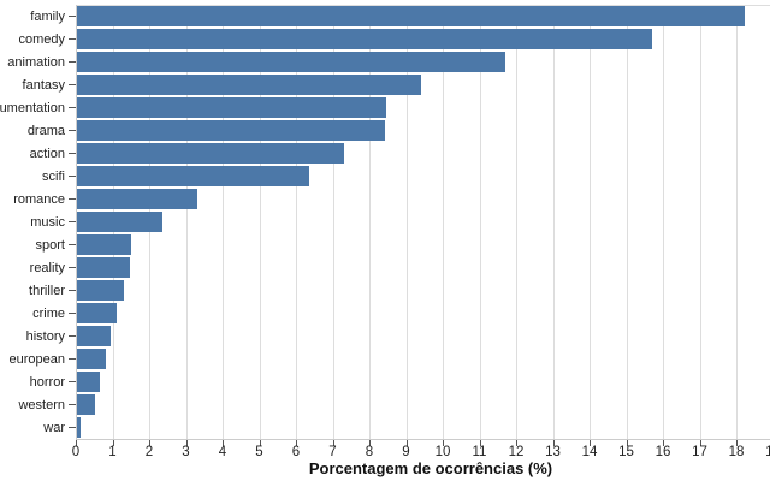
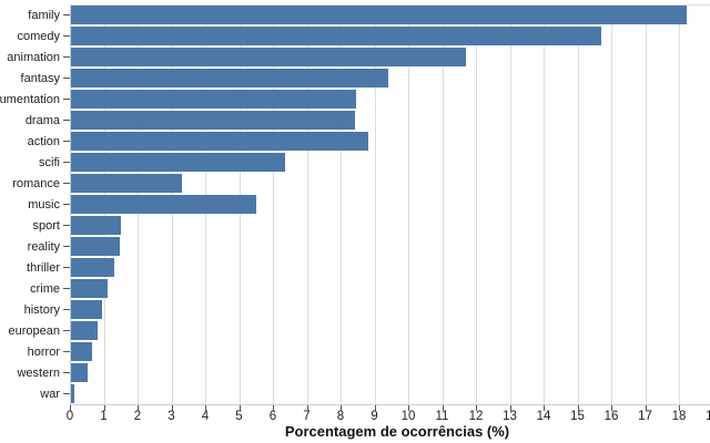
action: 7.3 -> 8.8
music: 2.4 -> 5.5
